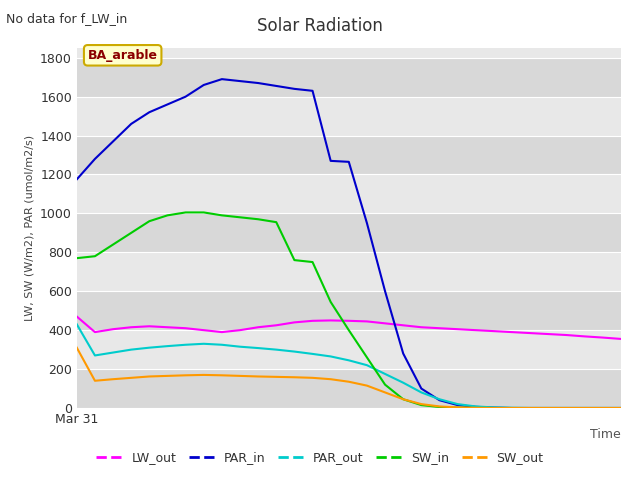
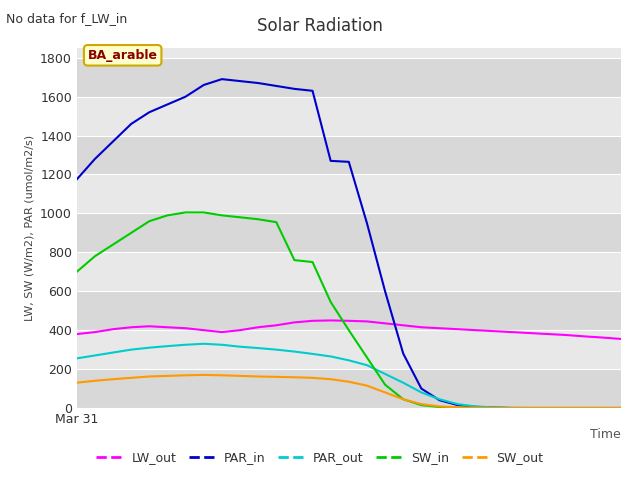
LW_out/Mar 31: 470 -> 380
PAR_out/Mar 31: 430 -> 260
SW_in/Mar 31: 770 -> 700
SW_out/Mar 31: 310 -> 130
